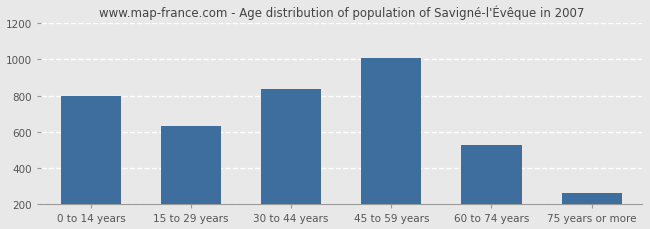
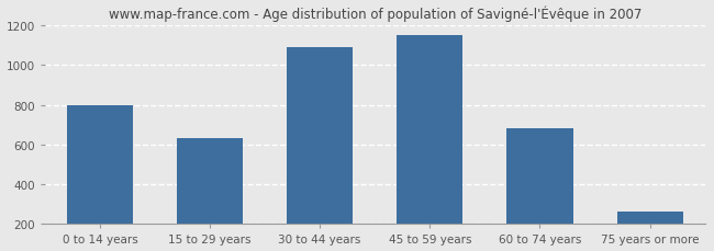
30 to 44 years: 840 -> 1090
45 to 59 years: 1000 -> 1150
60 to 74 years: 530 -> 680
